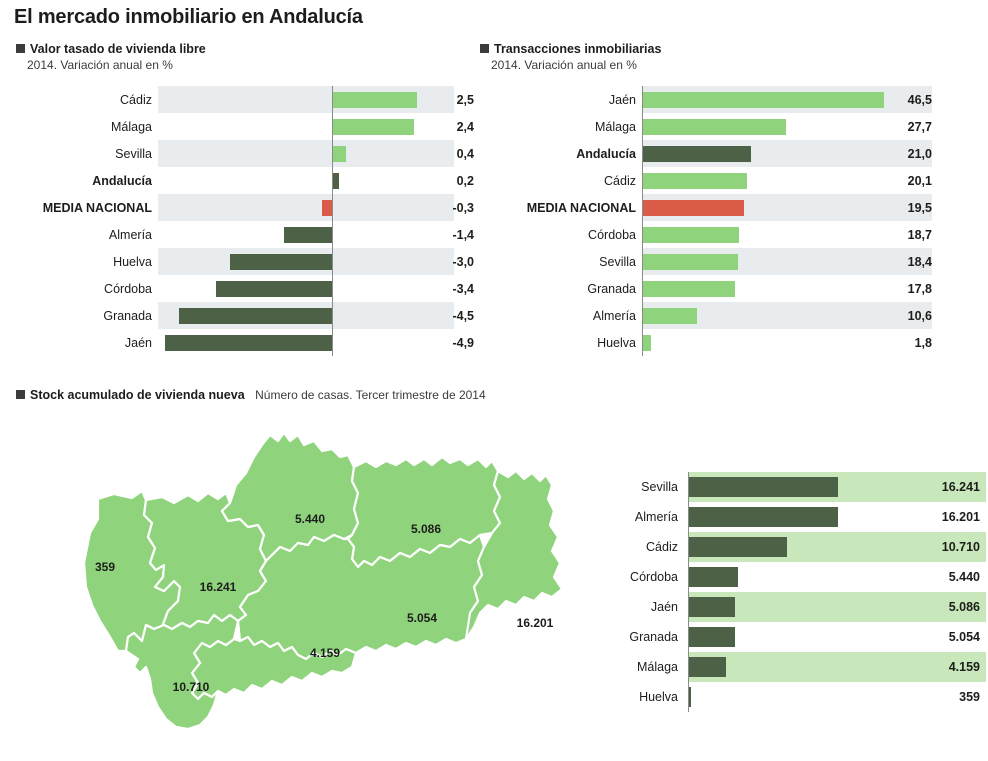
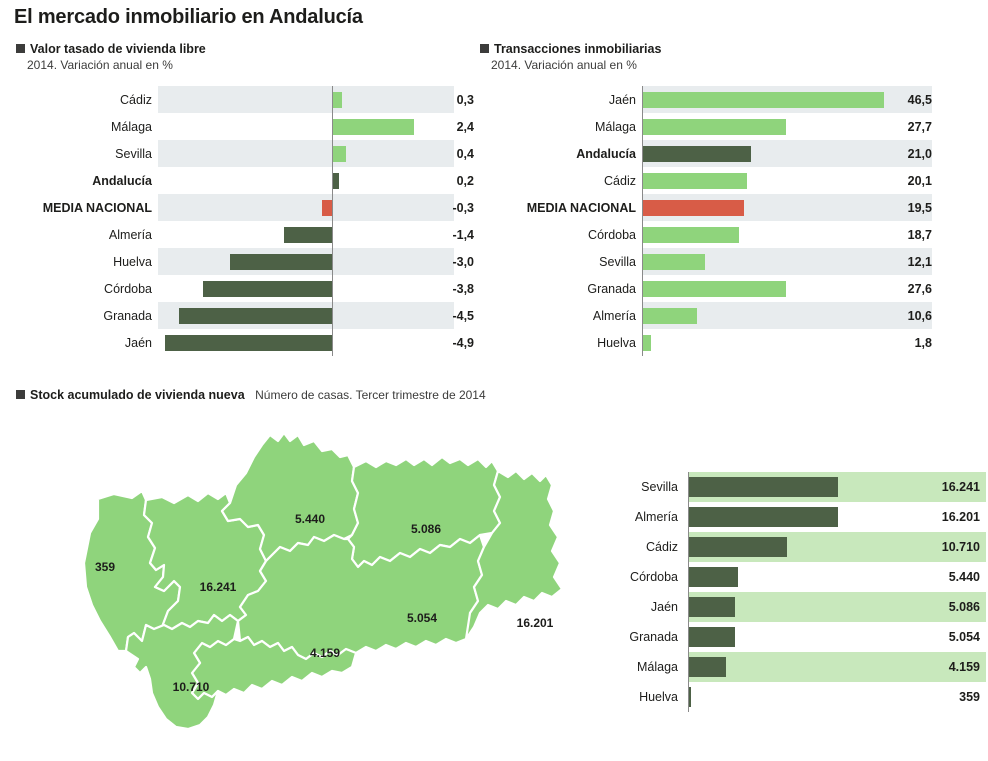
Valor tasado de vivienda libre/Cádiz: 2,5 -> 0,3
Valor tasado de vivienda libre/Córdoba: -3,4 -> -3,8
Transacciones inmobiliarias/Sevilla: 18,4 -> 12,1
Transacciones inmobiliarias/Granada: 17,8 -> 27,6
